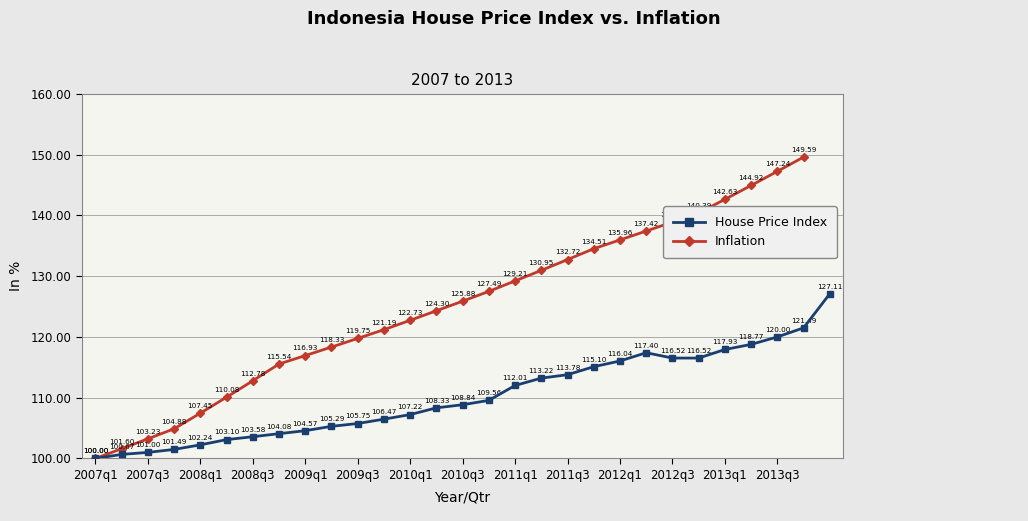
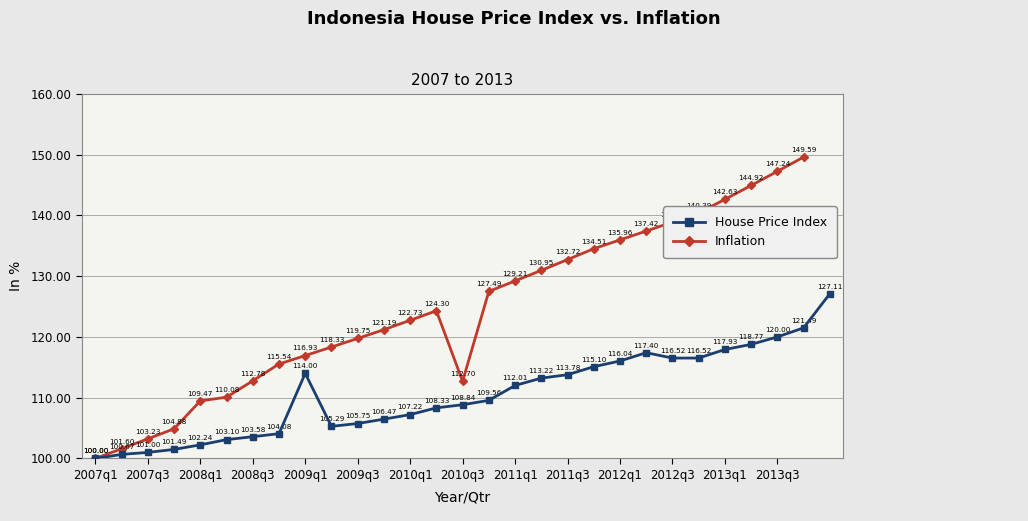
Inflation/2008q1: 107.45 -> 109.47
House Price Index/2009q1: 104.57 -> 114.00
Inflation/2010q3: 125.88 -> 112.70
